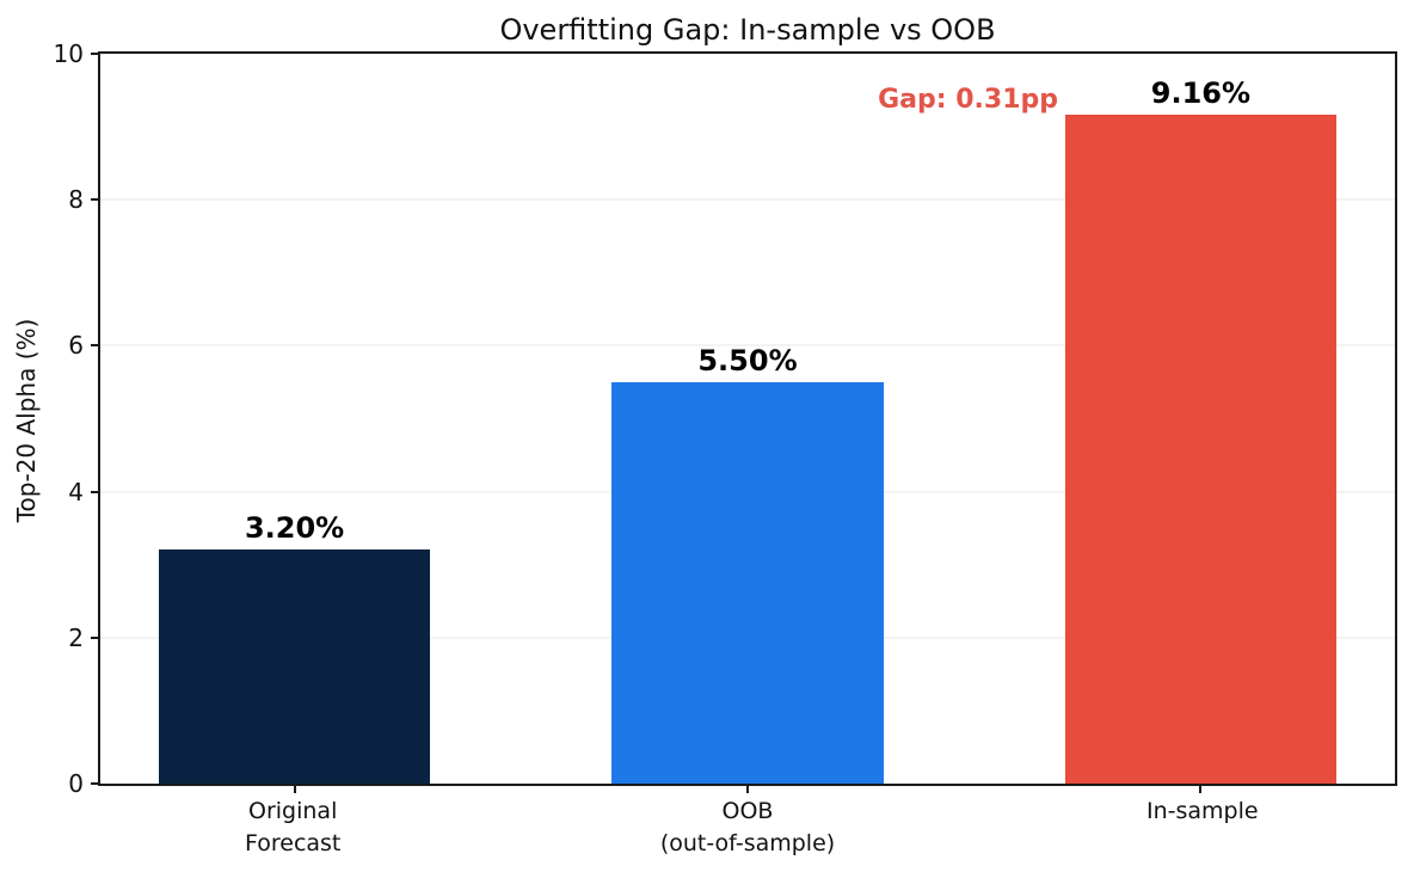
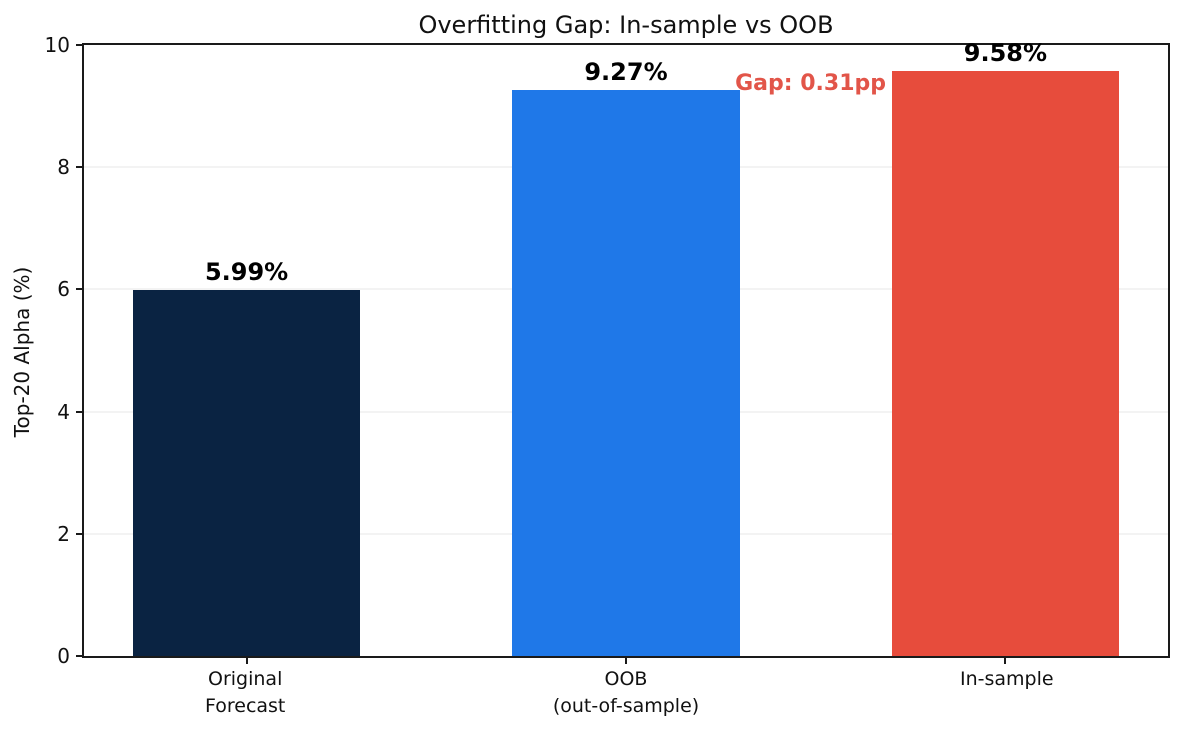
Original Forecast: 3.20% -> 5.99%
OOB (out-of-sample): 5.50% -> 9.27%
In-sample: 9.16% -> 9.58%
